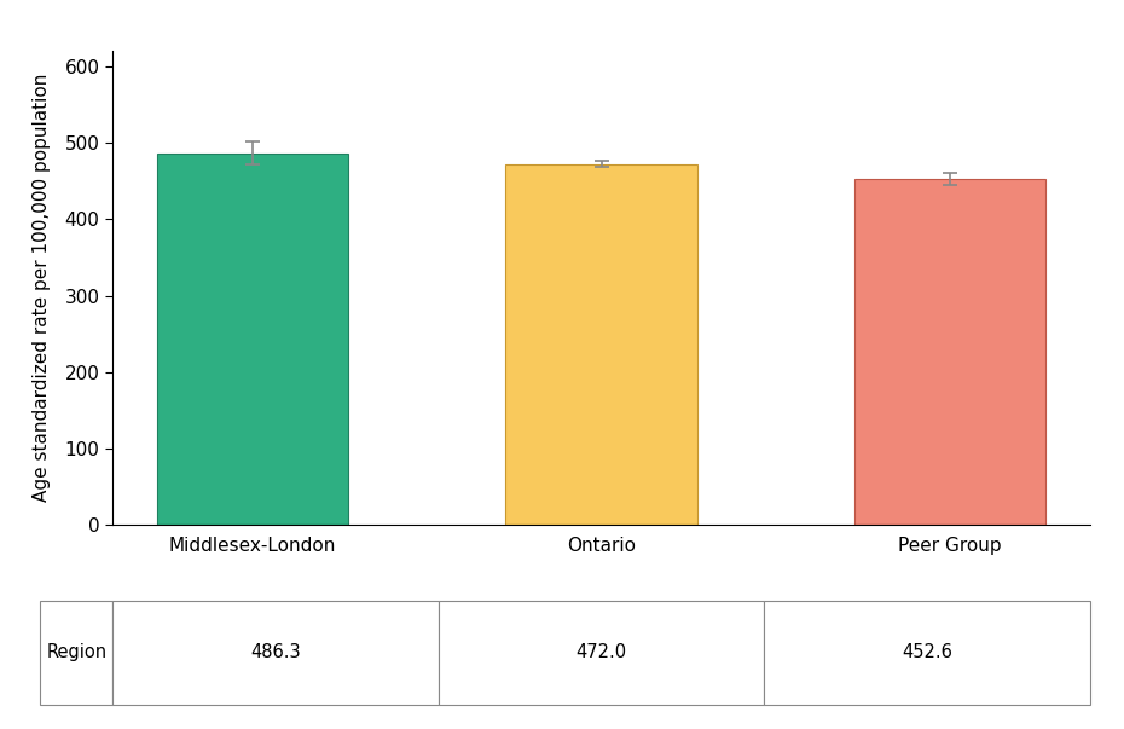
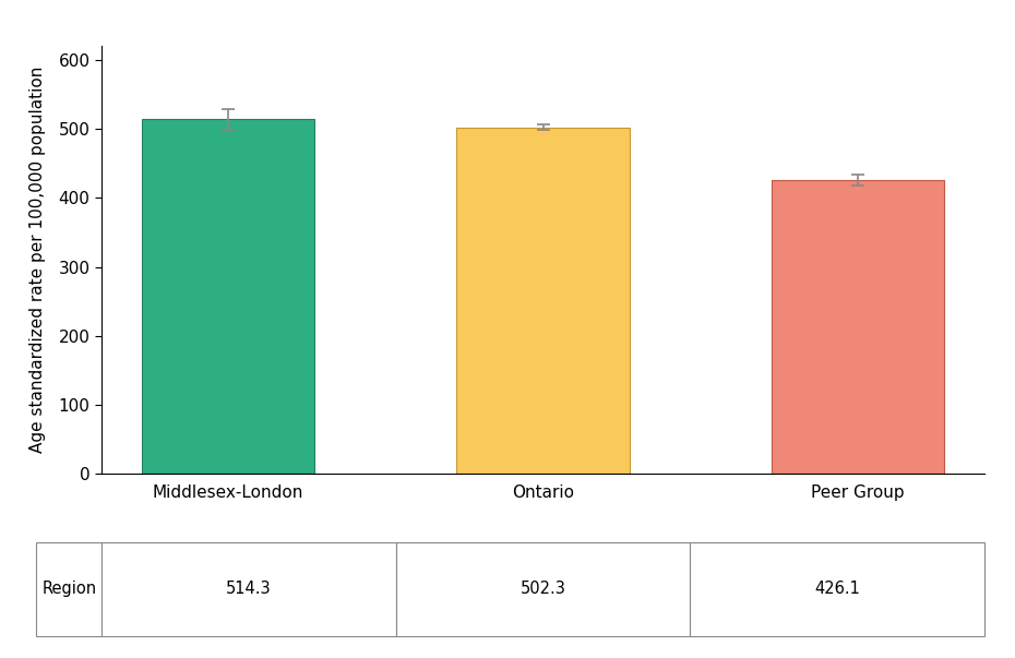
Middlesex-London: 486.3 -> 514.3
Ontario: 472.0 -> 502.3
Peer Group: 452.6 -> 426.1
